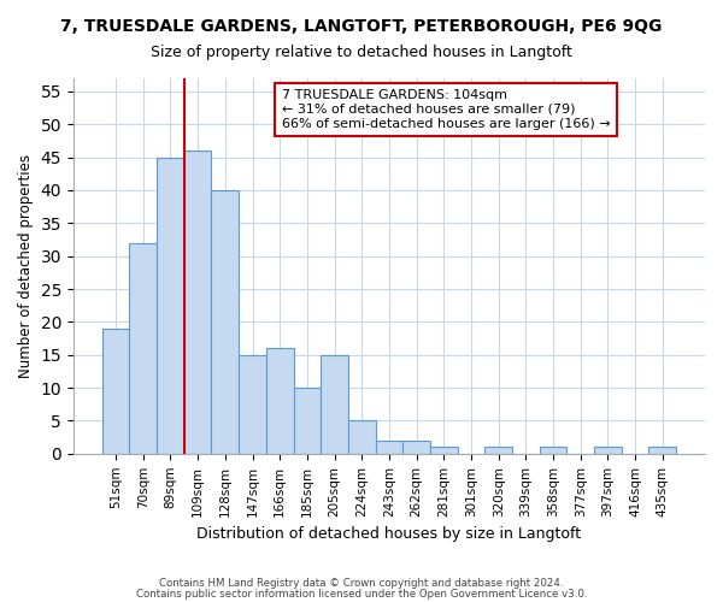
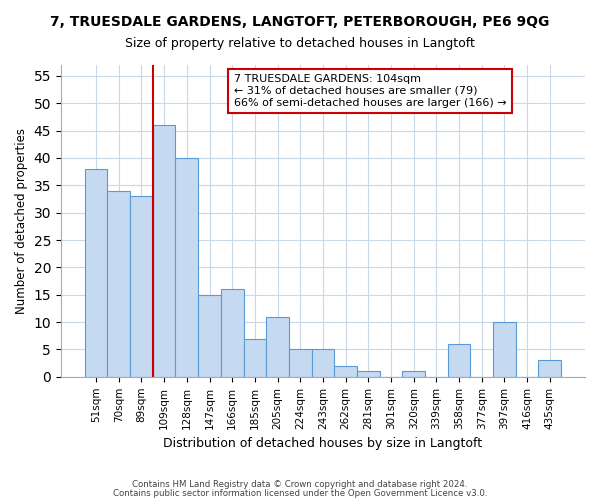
51sqm: 19 -> 38
70sqm: 32 -> 34
89sqm: 45 -> 33
185sqm: 10 -> 7
205sqm: 15 -> 11
243sqm: 2 -> 5
358sqm: 1 -> 6
397sqm: 1 -> 10
435sqm: 1 -> 3
